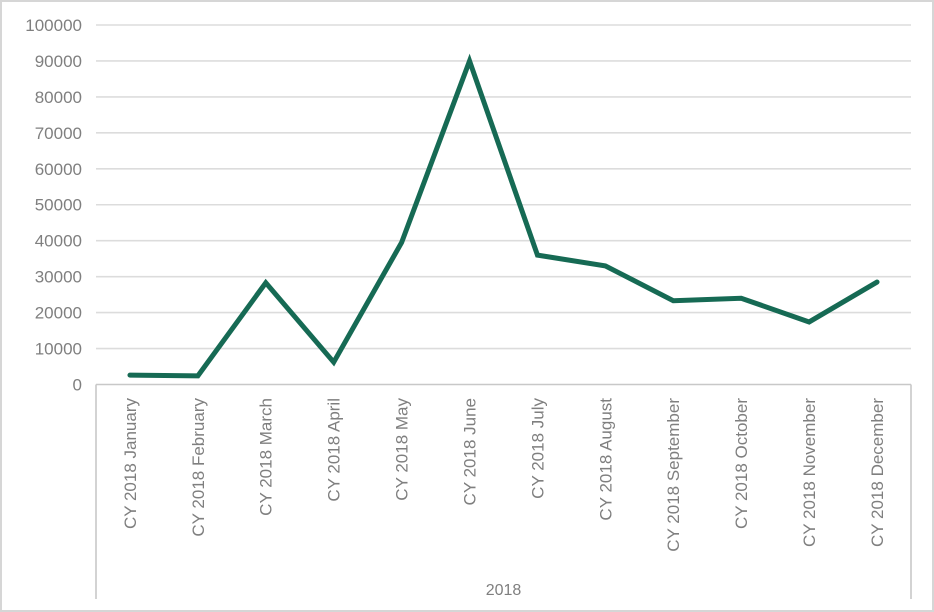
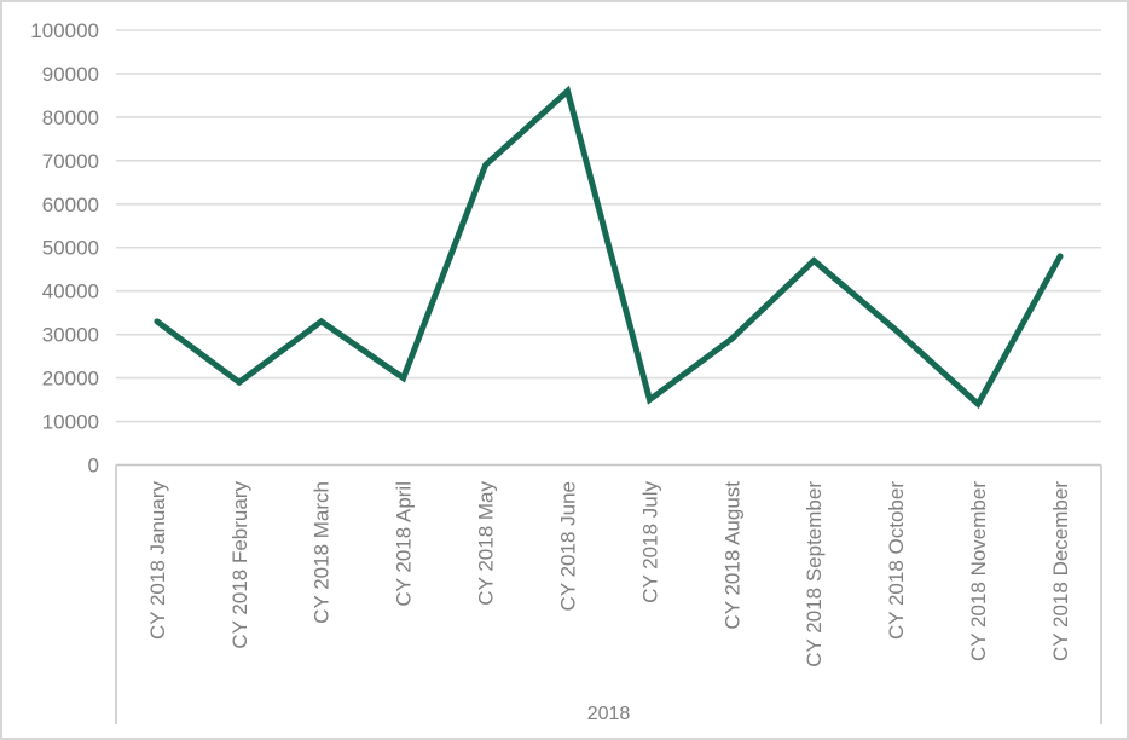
CY 2018 January: 3000 -> 33000
CY 2018 February: 2000 -> 19000
CY 2018 March: 28000 -> 33000
CY 2018 April: 6000 -> 20000
CY 2018 May: 40000 -> 69000
CY 2018 June: 90000 -> 86000
CY 2018 July: 36000 -> 15000
CY 2018 August: 33000 -> 29000
CY 2018 September: 23000 -> 47000
CY 2018 October: 24000 -> 31000
CY 2018 November: 17000 -> 14000
CY 2018 December: 28000 -> 48000
